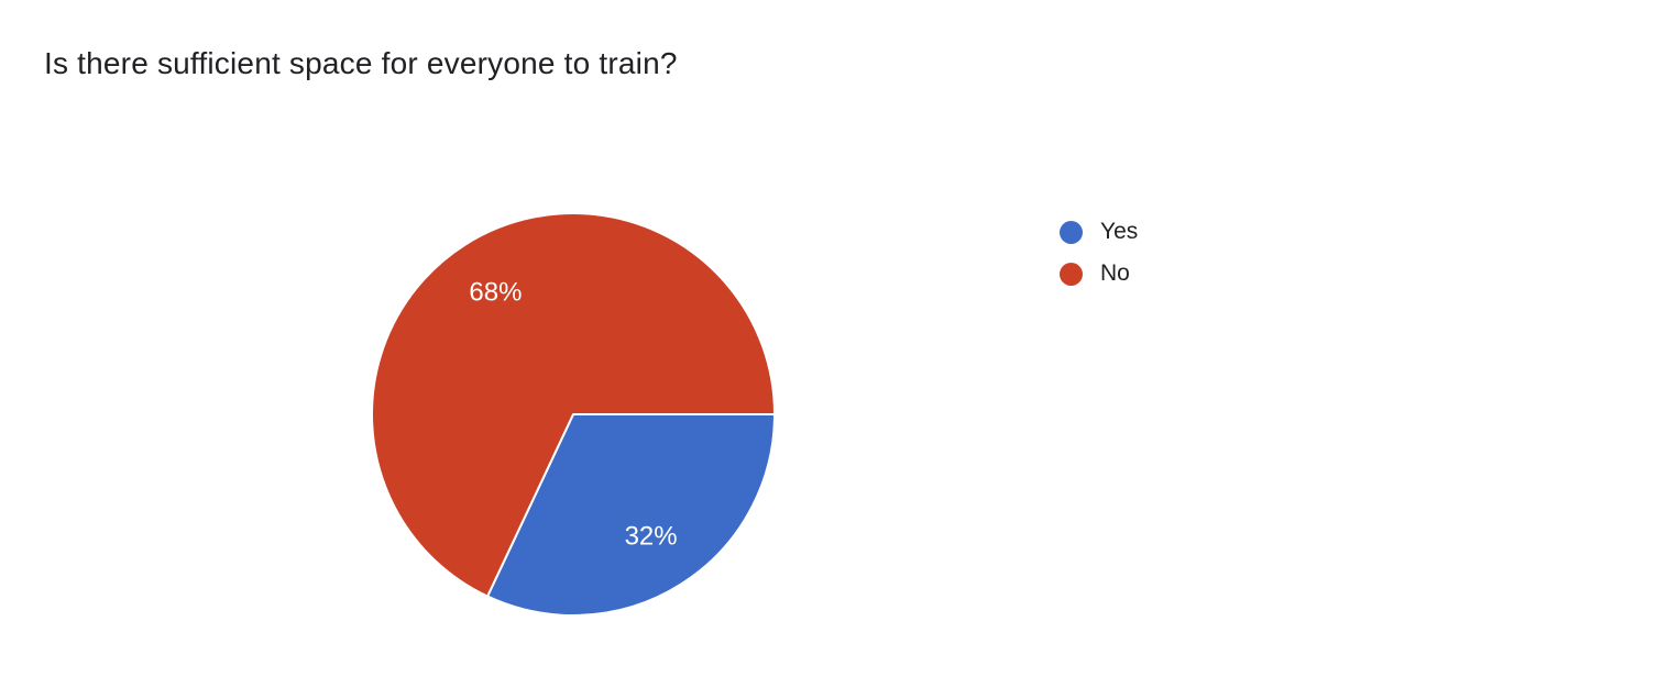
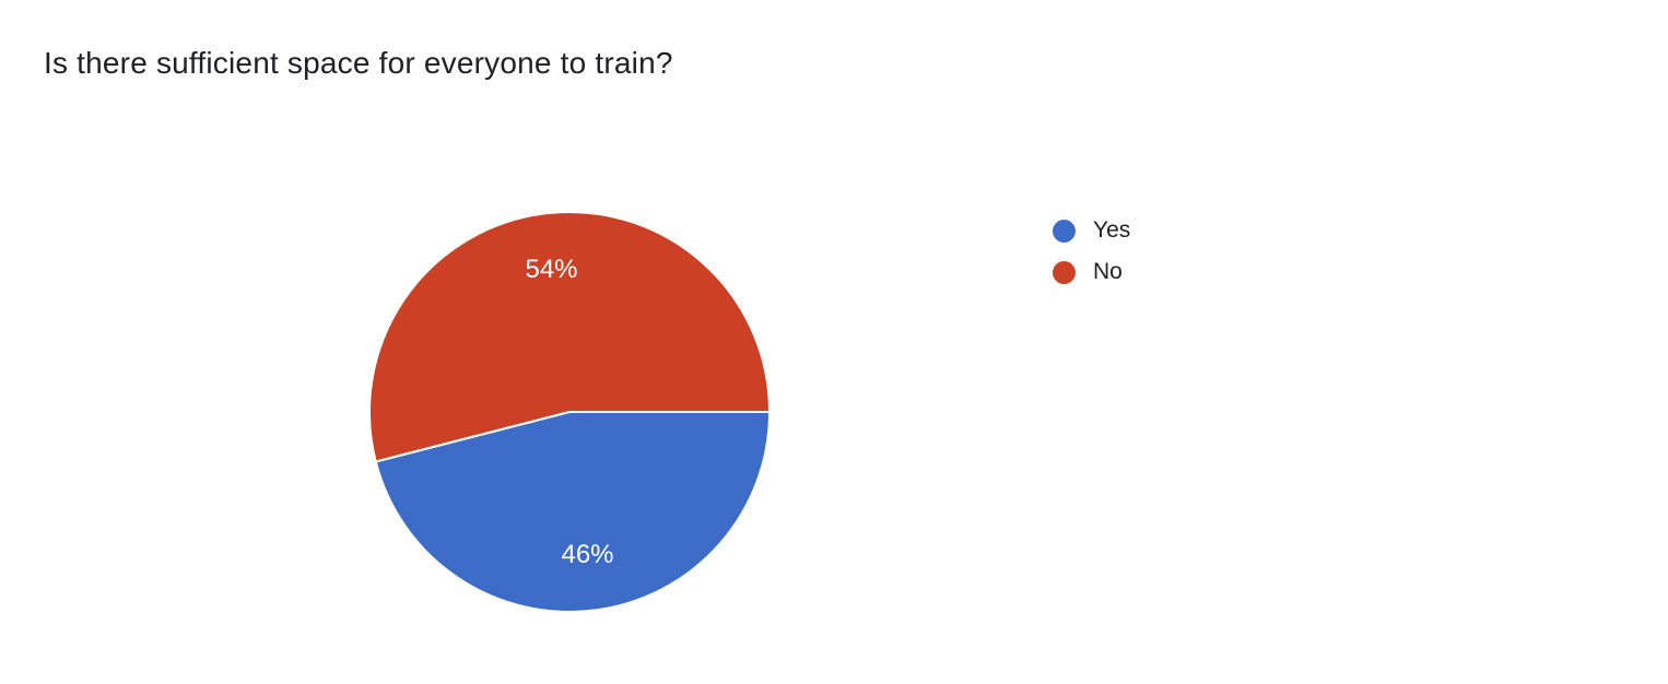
Yes: 32% -> 46%
No: 68% -> 54%
